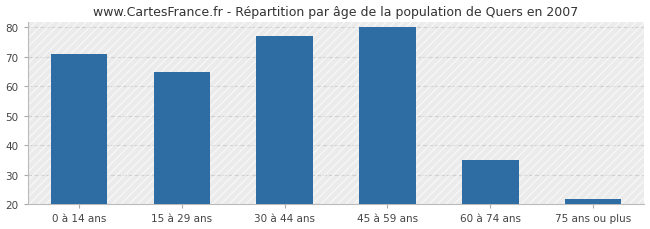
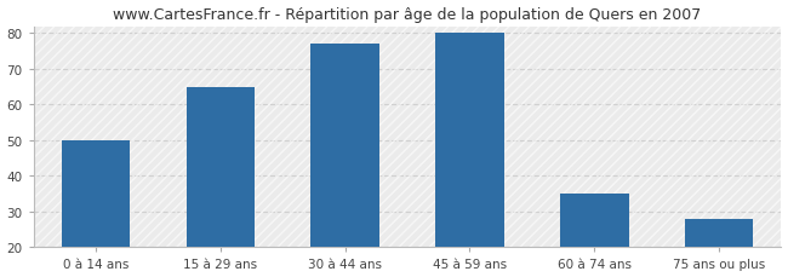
0 à 14 ans: 71 -> 50
75 ans ou plus: 22 -> 28
